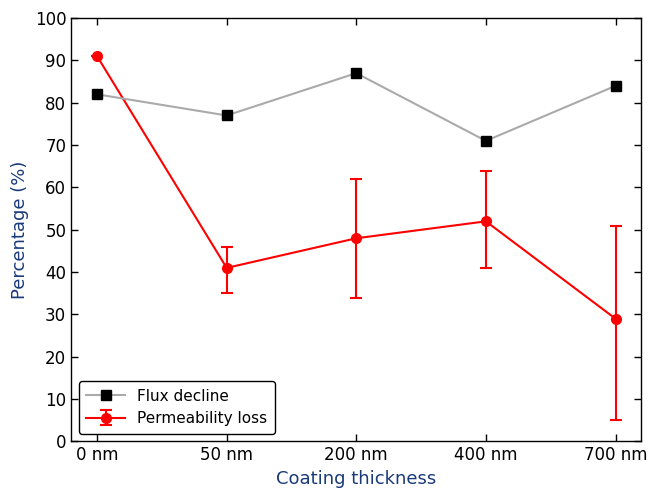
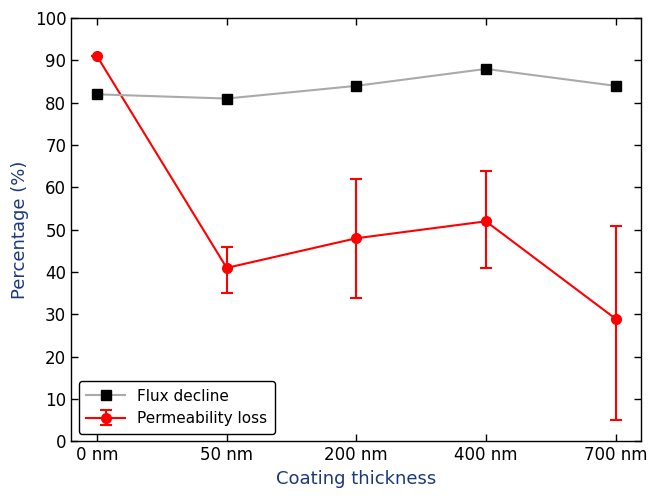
Flux decline/50 nm: 77 -> 81
Flux decline/200 nm: 87 -> 84
Flux decline/400 nm: 71 -> 88
